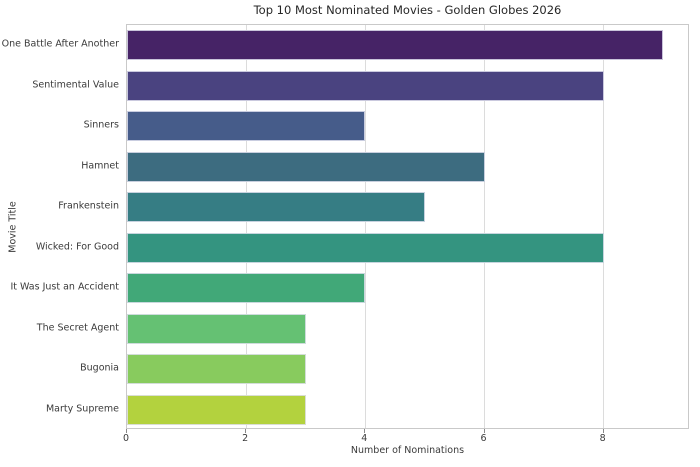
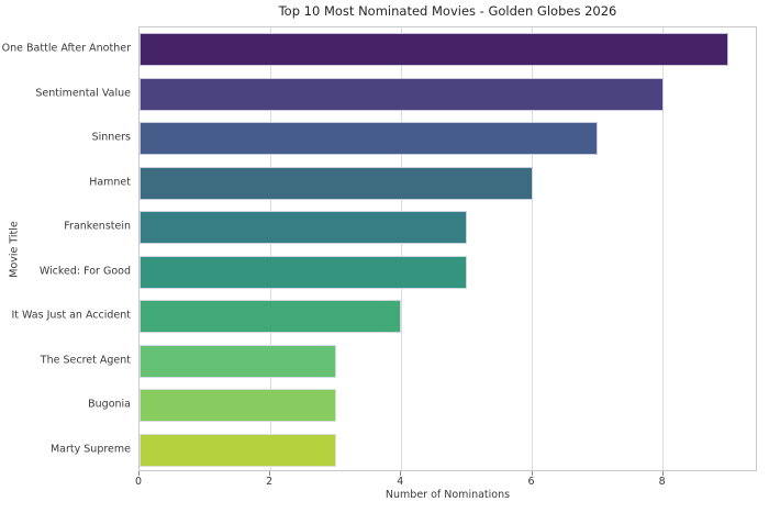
Sinners: 4 -> 7
Wicked: For Good: 8 -> 5
